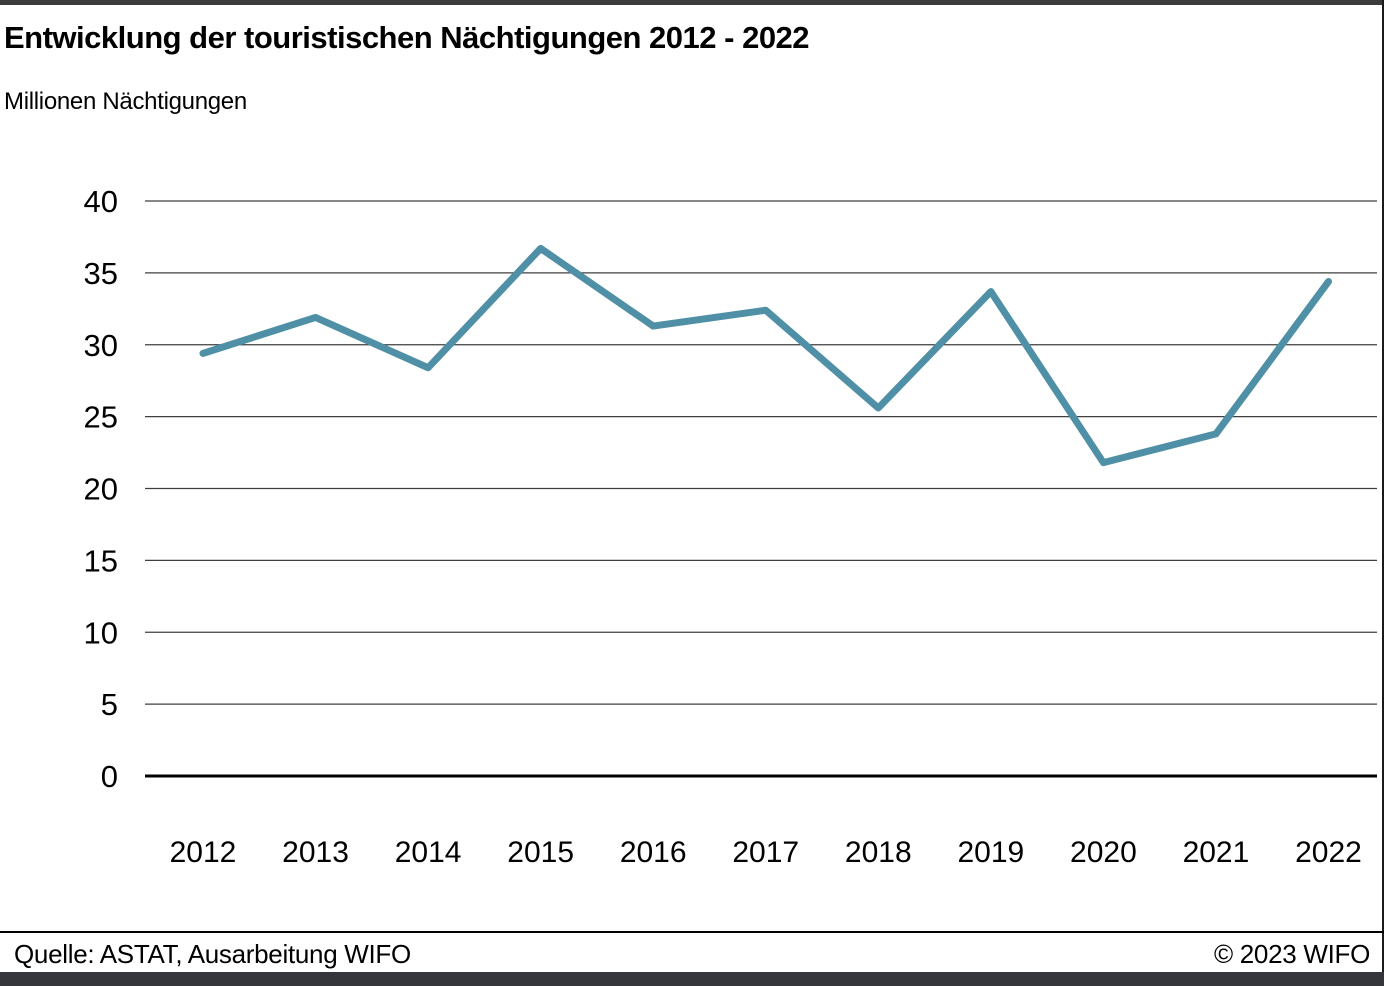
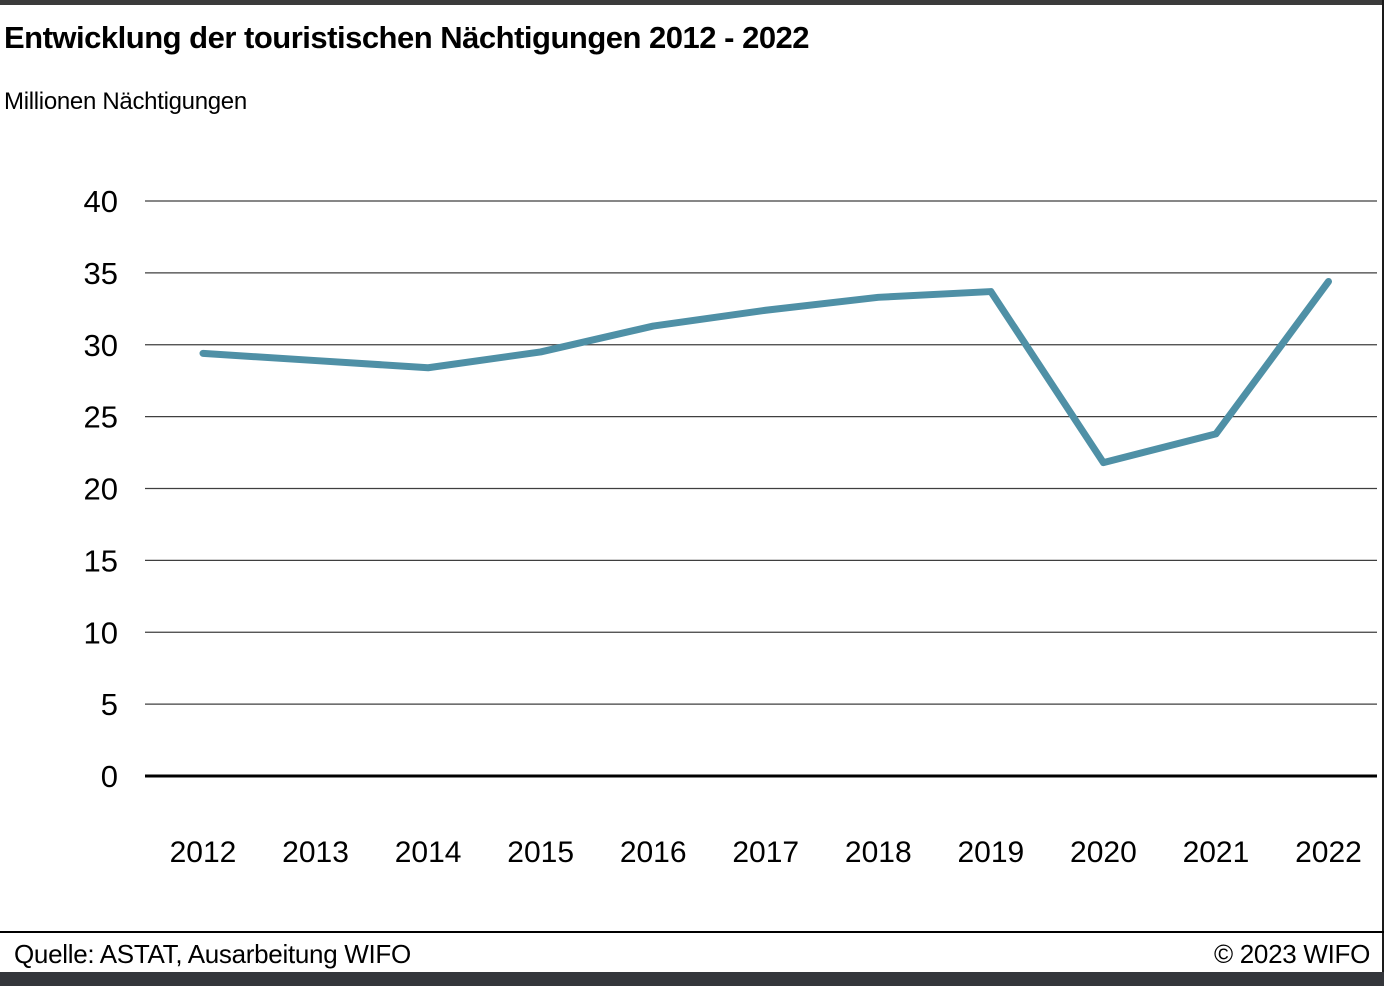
2013: 31.9 -> 28.9
2015: 36.7 -> 29.5
2018: 25.6 -> 33.3
